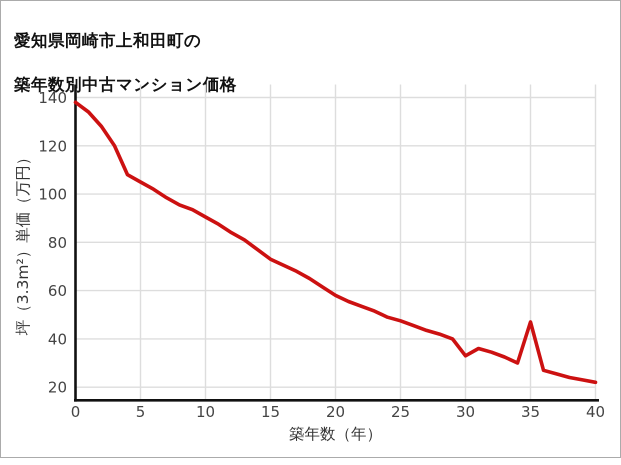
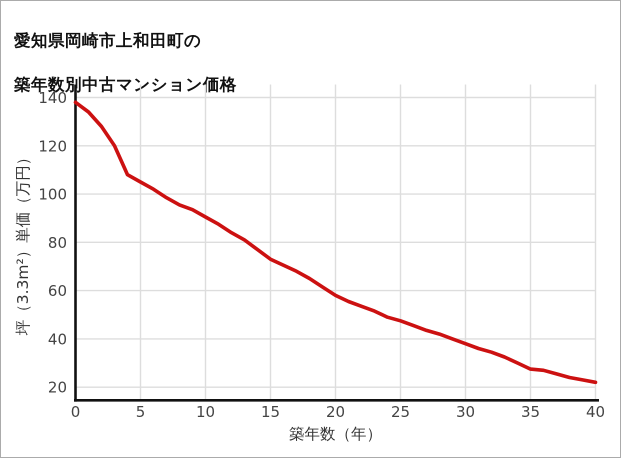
30: 33 -> 38
35: 47 -> 28
